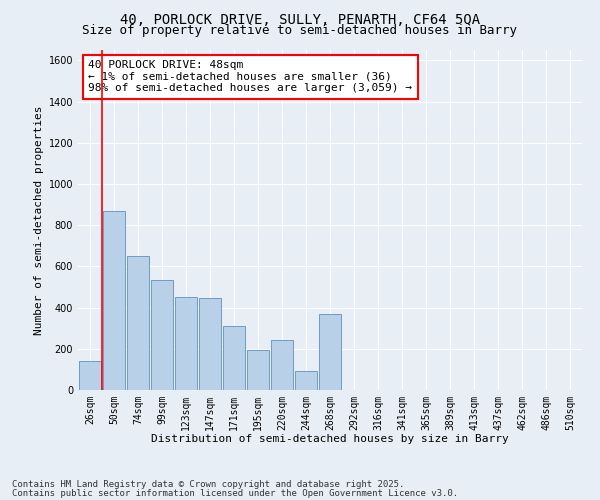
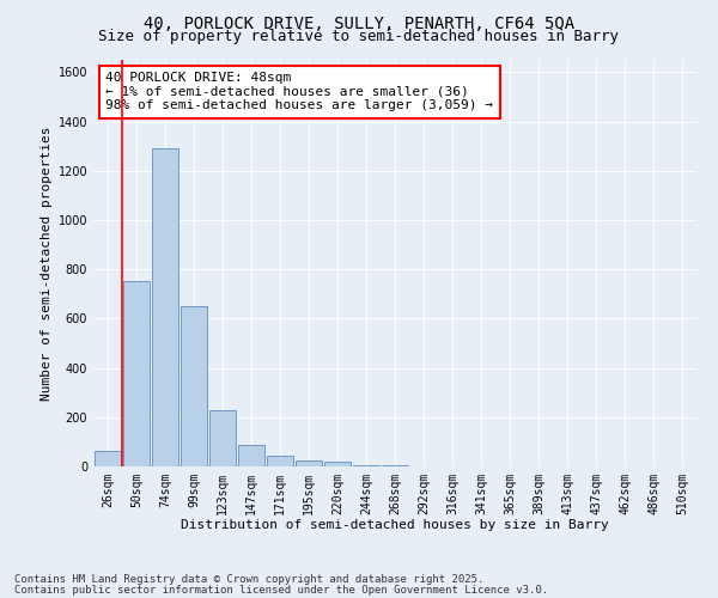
26sqm: 140 -> 65
50sqm: 870 -> 750
74sqm: 650 -> 1290
99sqm: 535 -> 650
123sqm: 450 -> 230
147sqm: 445 -> 85
171sqm: 310 -> 45
195sqm: 195 -> 25
220sqm: 245 -> 20
244sqm: 90 -> 5
268sqm: 370 -> 5
